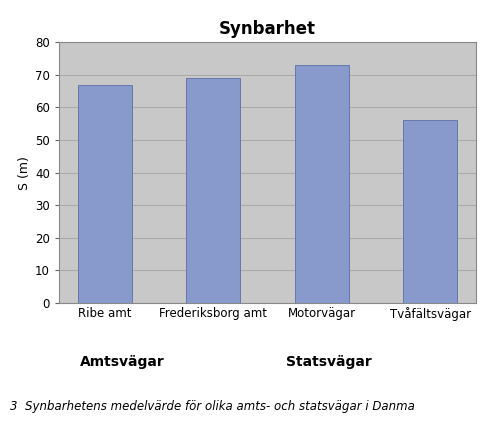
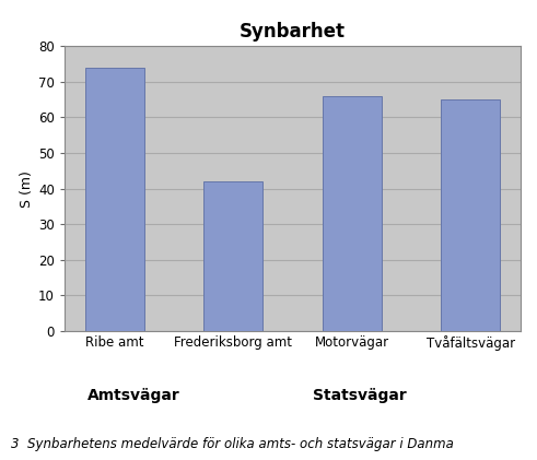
Ribe amt: 67 -> 74
Frederiksborg amt: 69 -> 42
Motorvägar: 73 -> 66
Tvåfältsvägar: 56 -> 65
